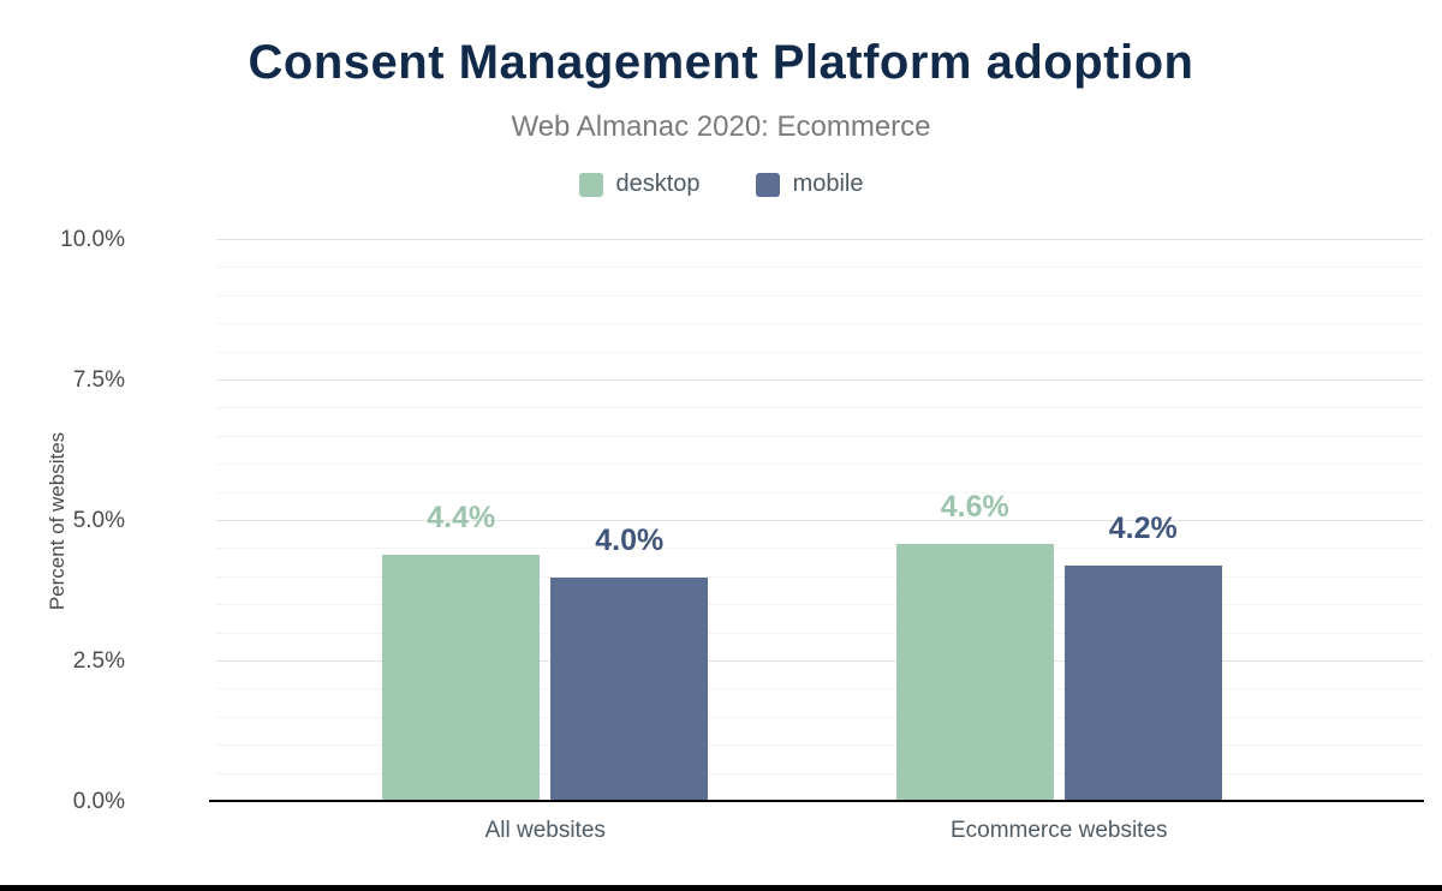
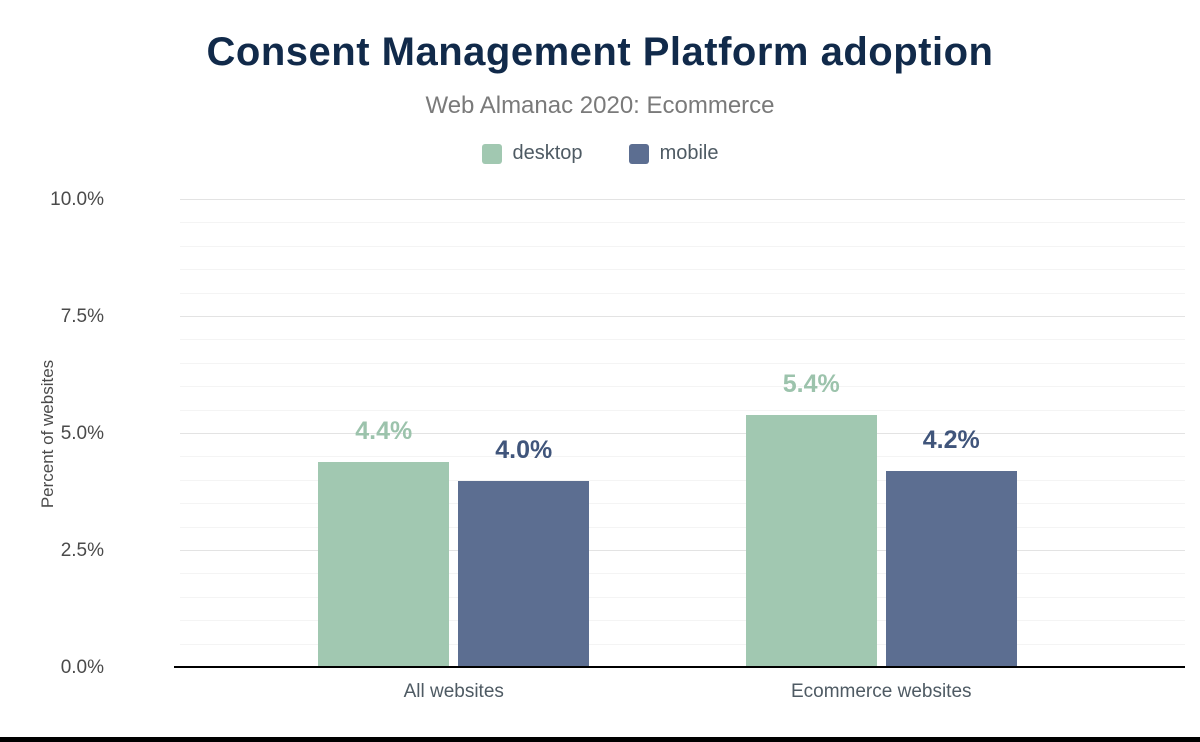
desktop/Ecommerce websites: 4.6% -> 5.4%
